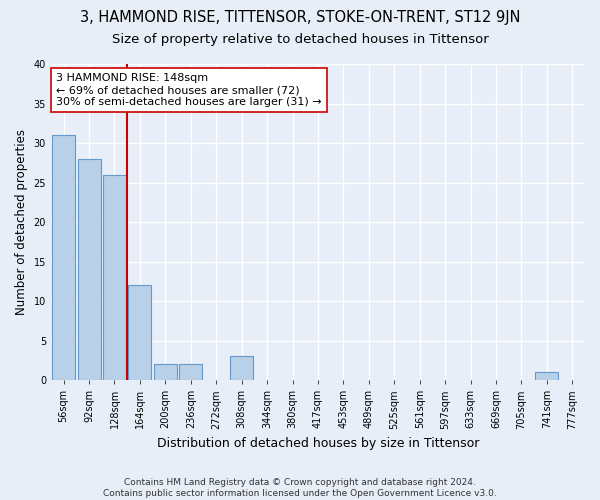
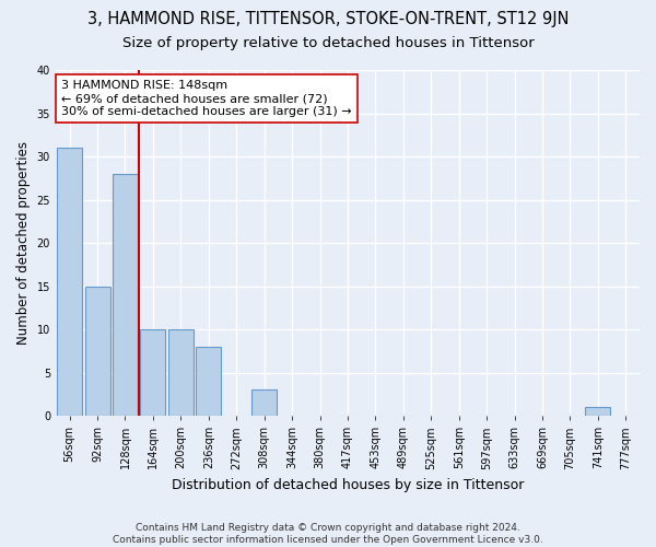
92sqm: 28 -> 15
128sqm: 26 -> 28
164sqm: 12 -> 10
200sqm: 2 -> 10
236sqm: 2 -> 8
